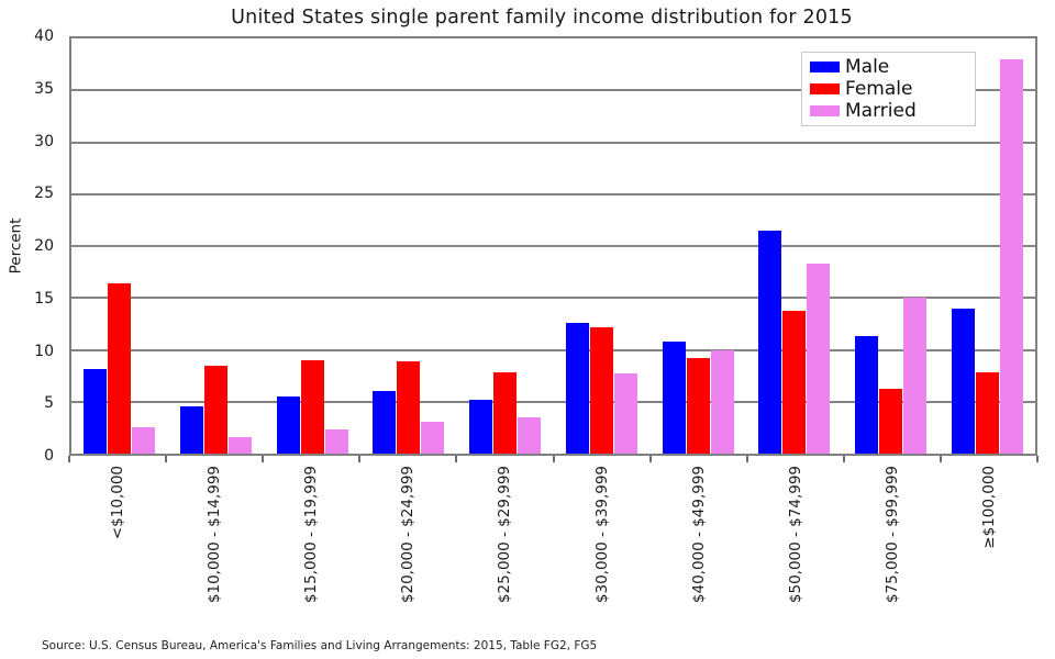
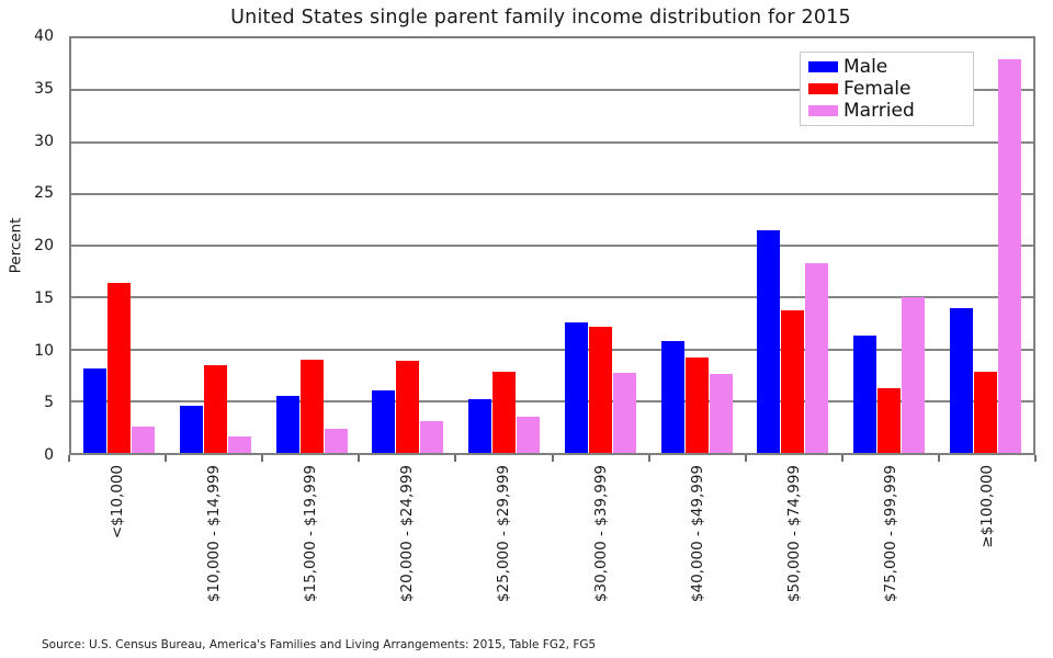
Married/$40,000 - $49,999: 10 -> 8
